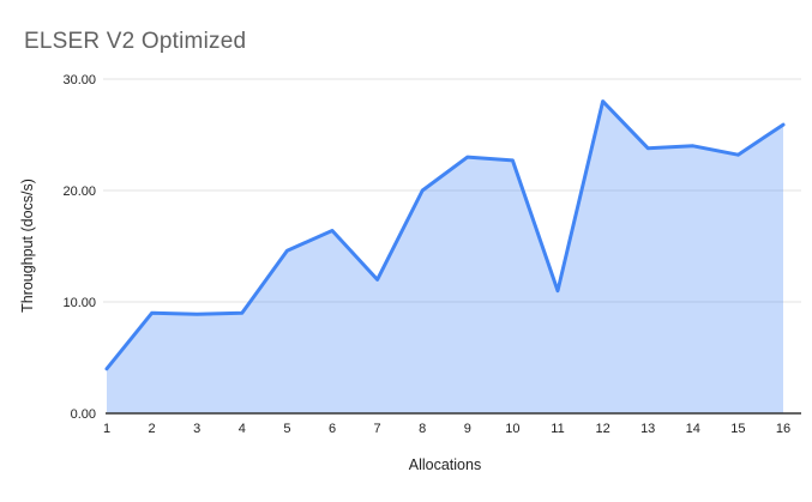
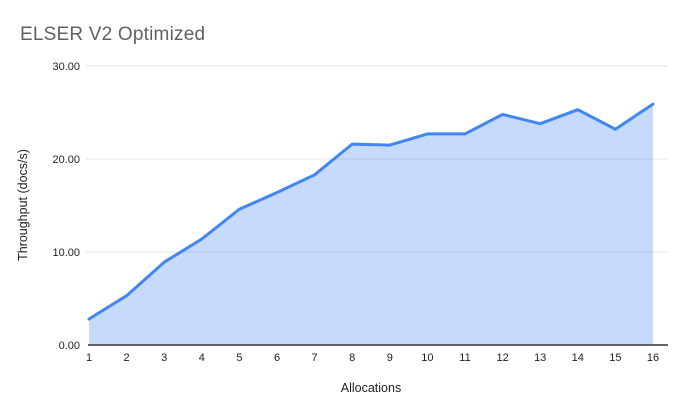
1: 4 -> 3
2: 9 -> 5
4: 9 -> 11
7: 12 -> 18
8: 20 -> 22
9: 23 -> 22
11: 11 -> 23
12: 28 -> 25
14: 24 -> 25
